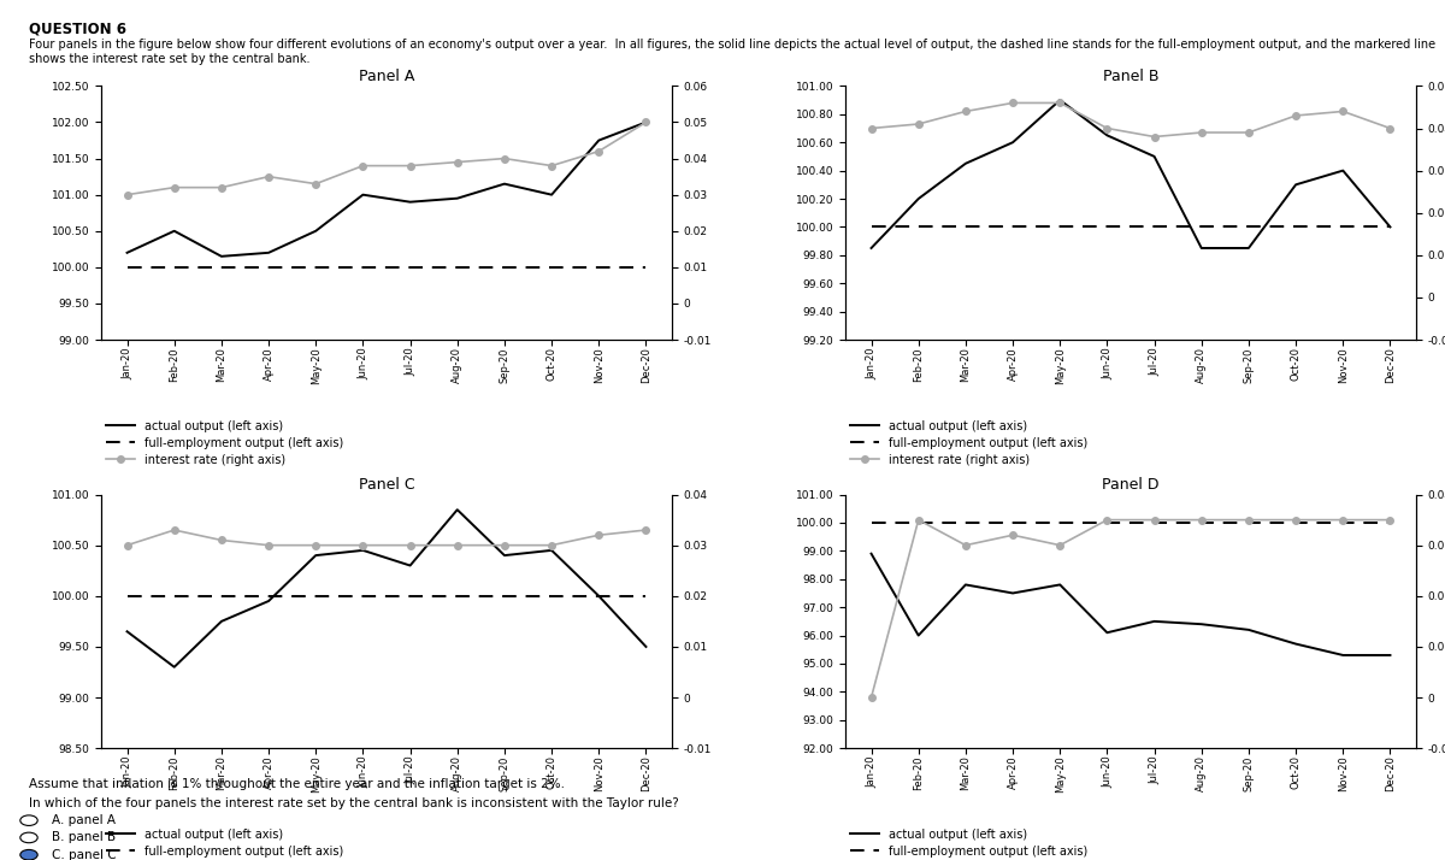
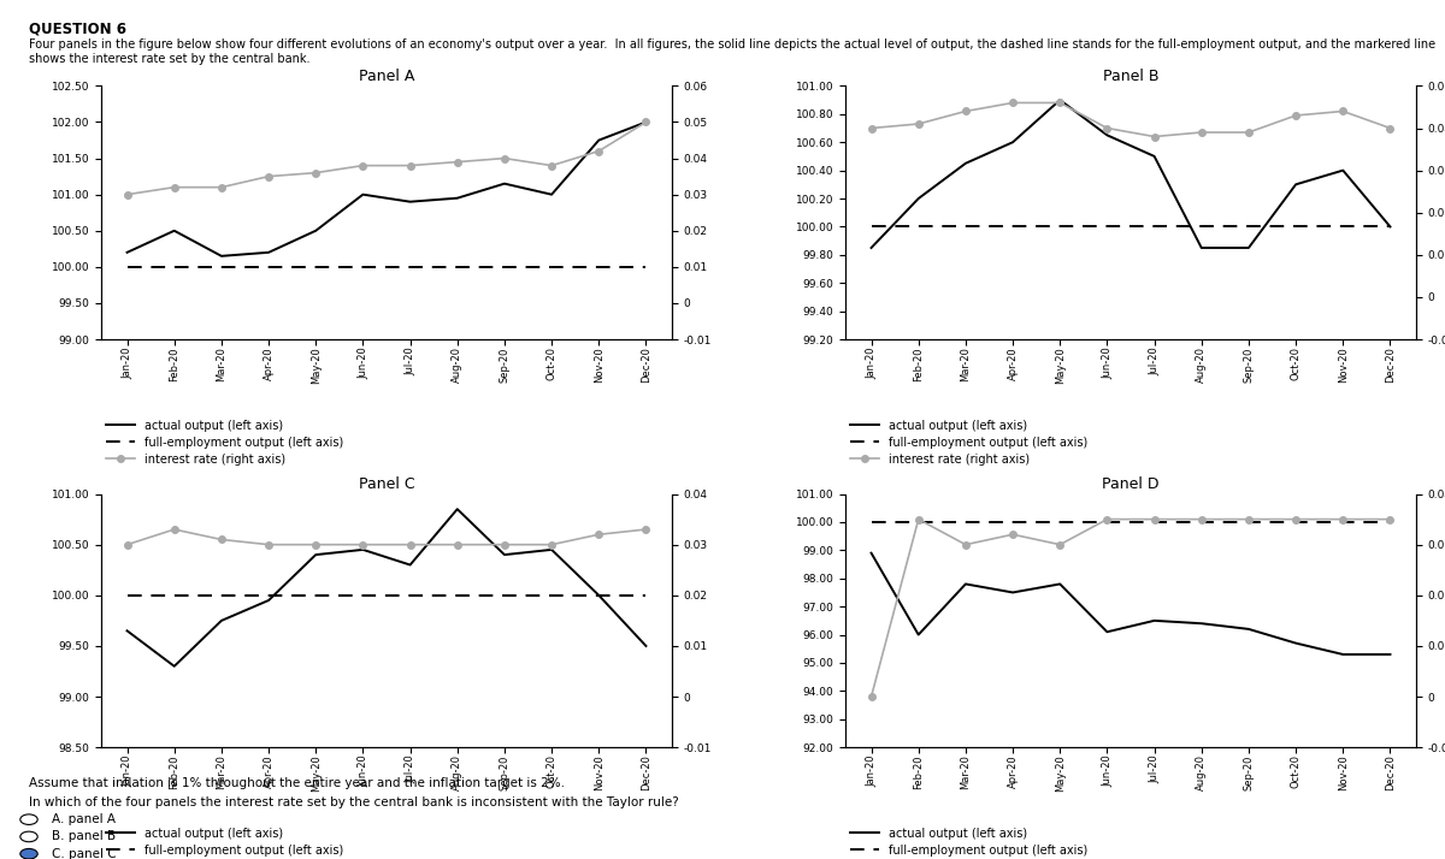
Panel A/interest rate (right axis)/May-20: 0.033 -> 0.036
